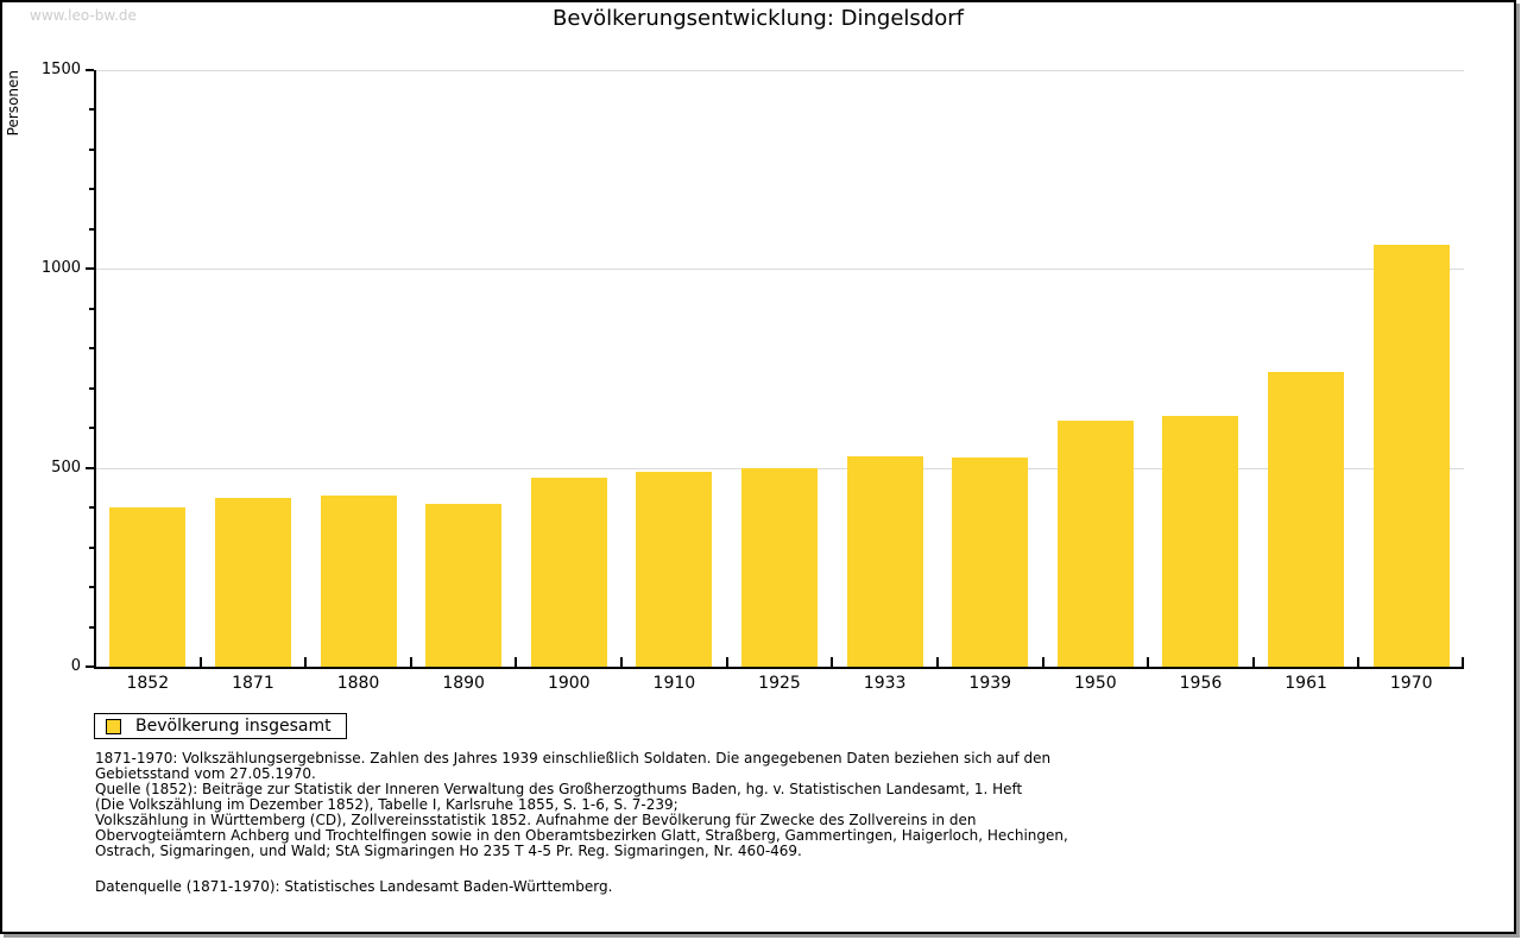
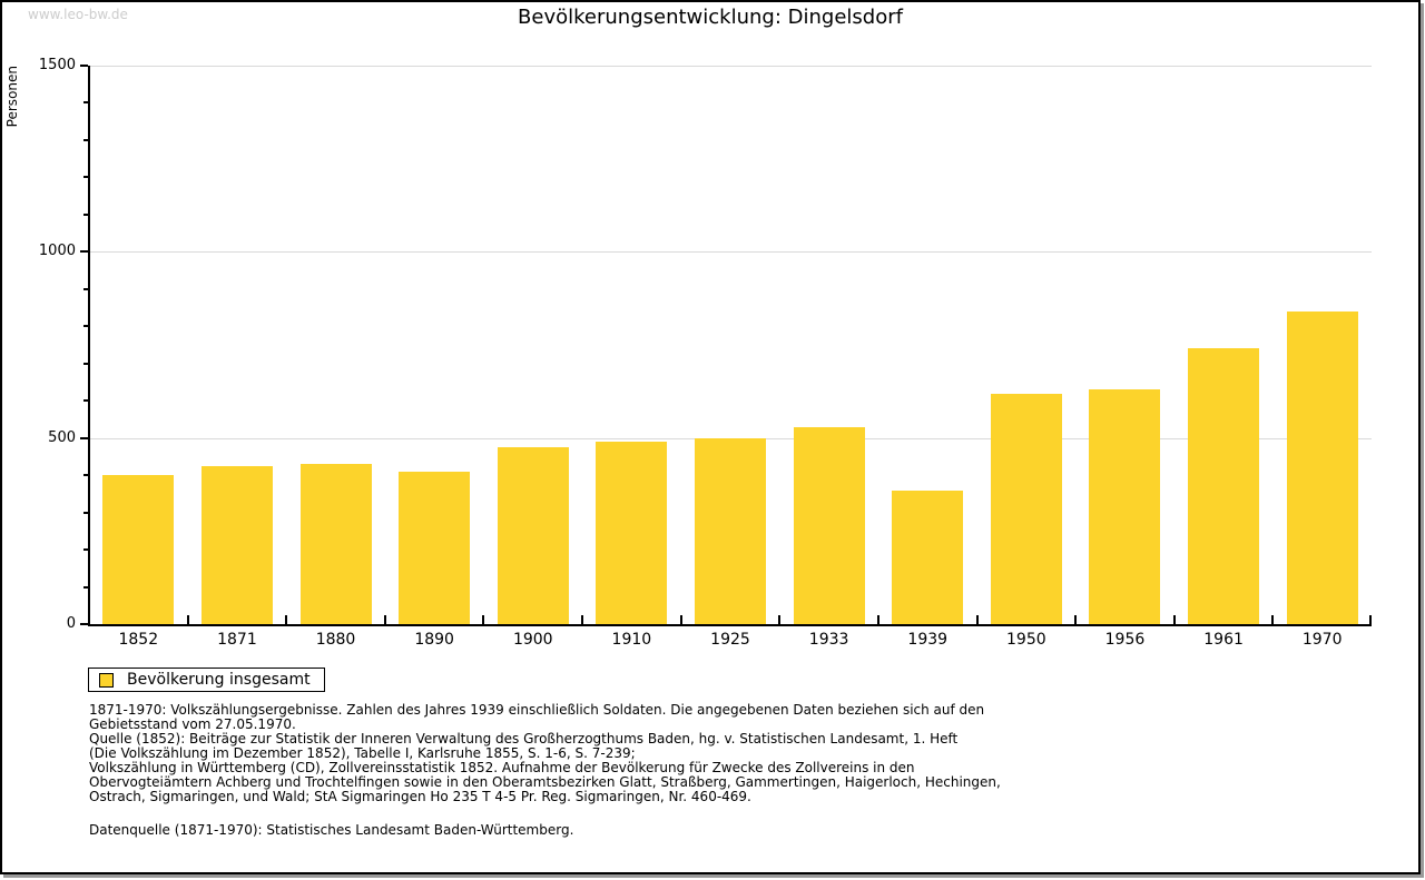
1939: 520 -> 360
1970: 1060 -> 840
